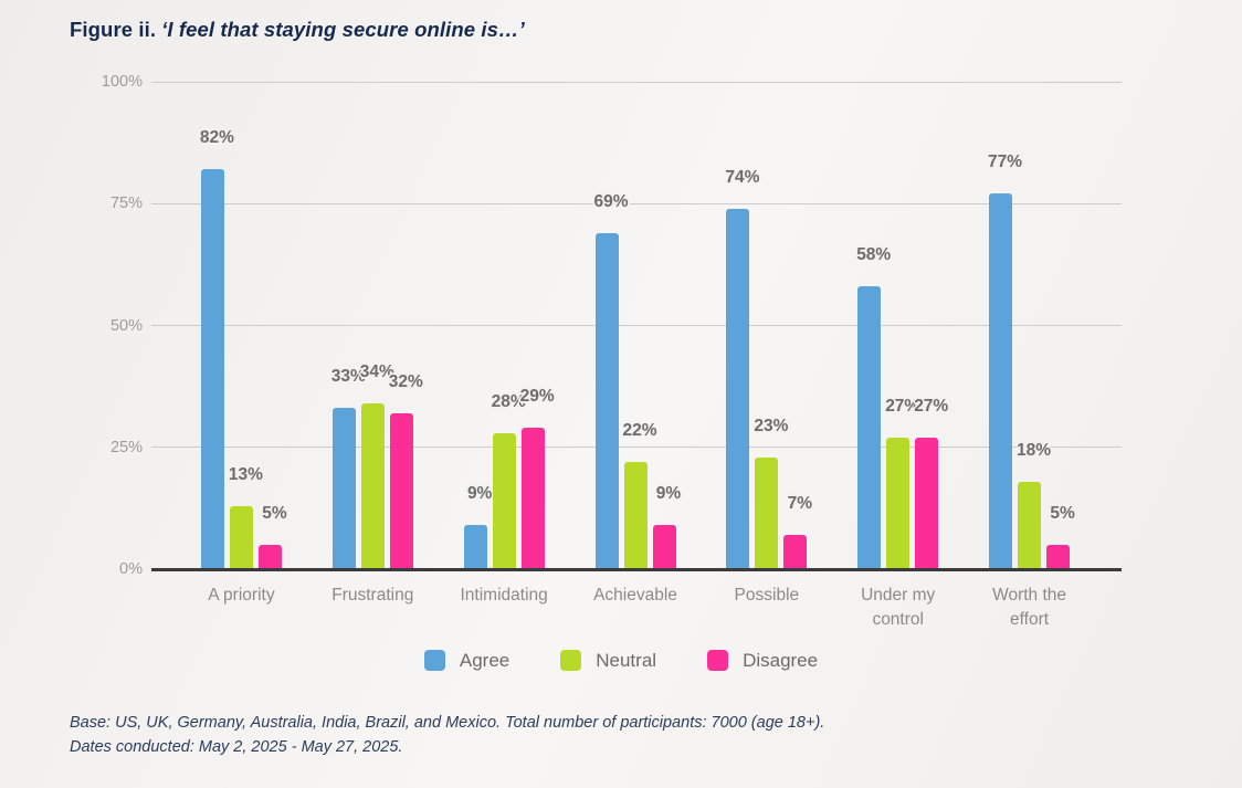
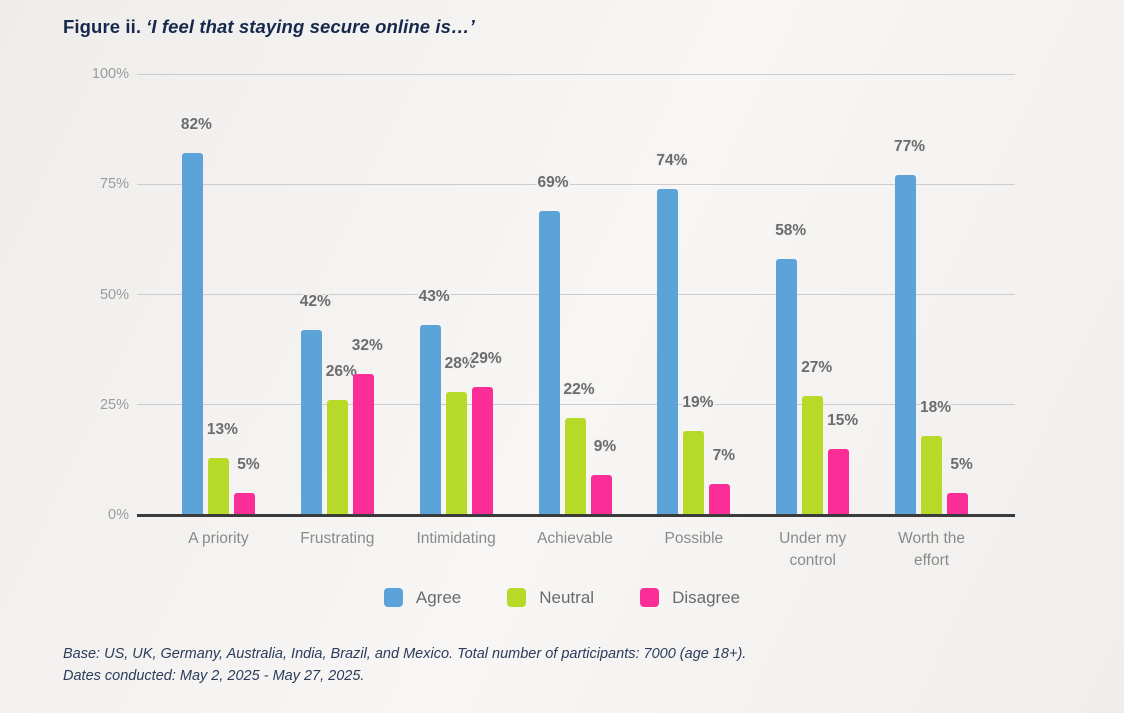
Agree/Frustrating: 33% -> 42%
Neutral/Frustrating: 34% -> 26%
Agree/Intimidating: 9% -> 43%
Neutral/Possible: 23% -> 19%
Disagree/Under my control: 27% -> 15%
